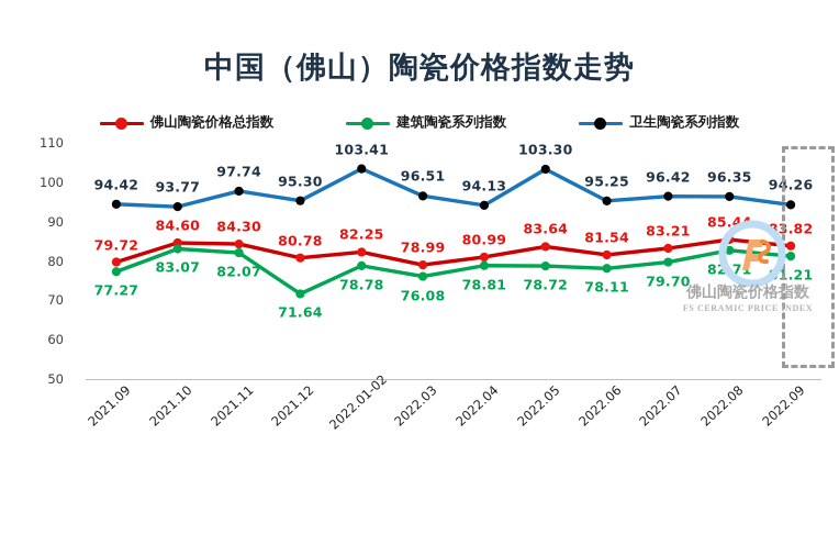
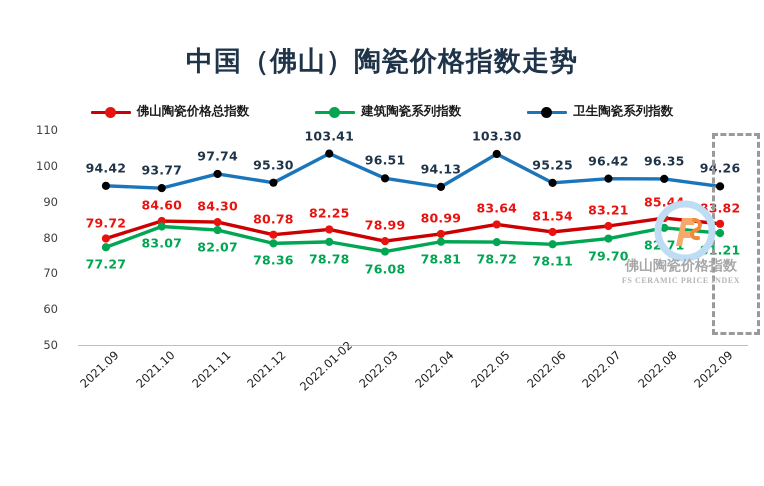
建筑陶瓷系列指数/2021.12: 71.64 -> 78.36
